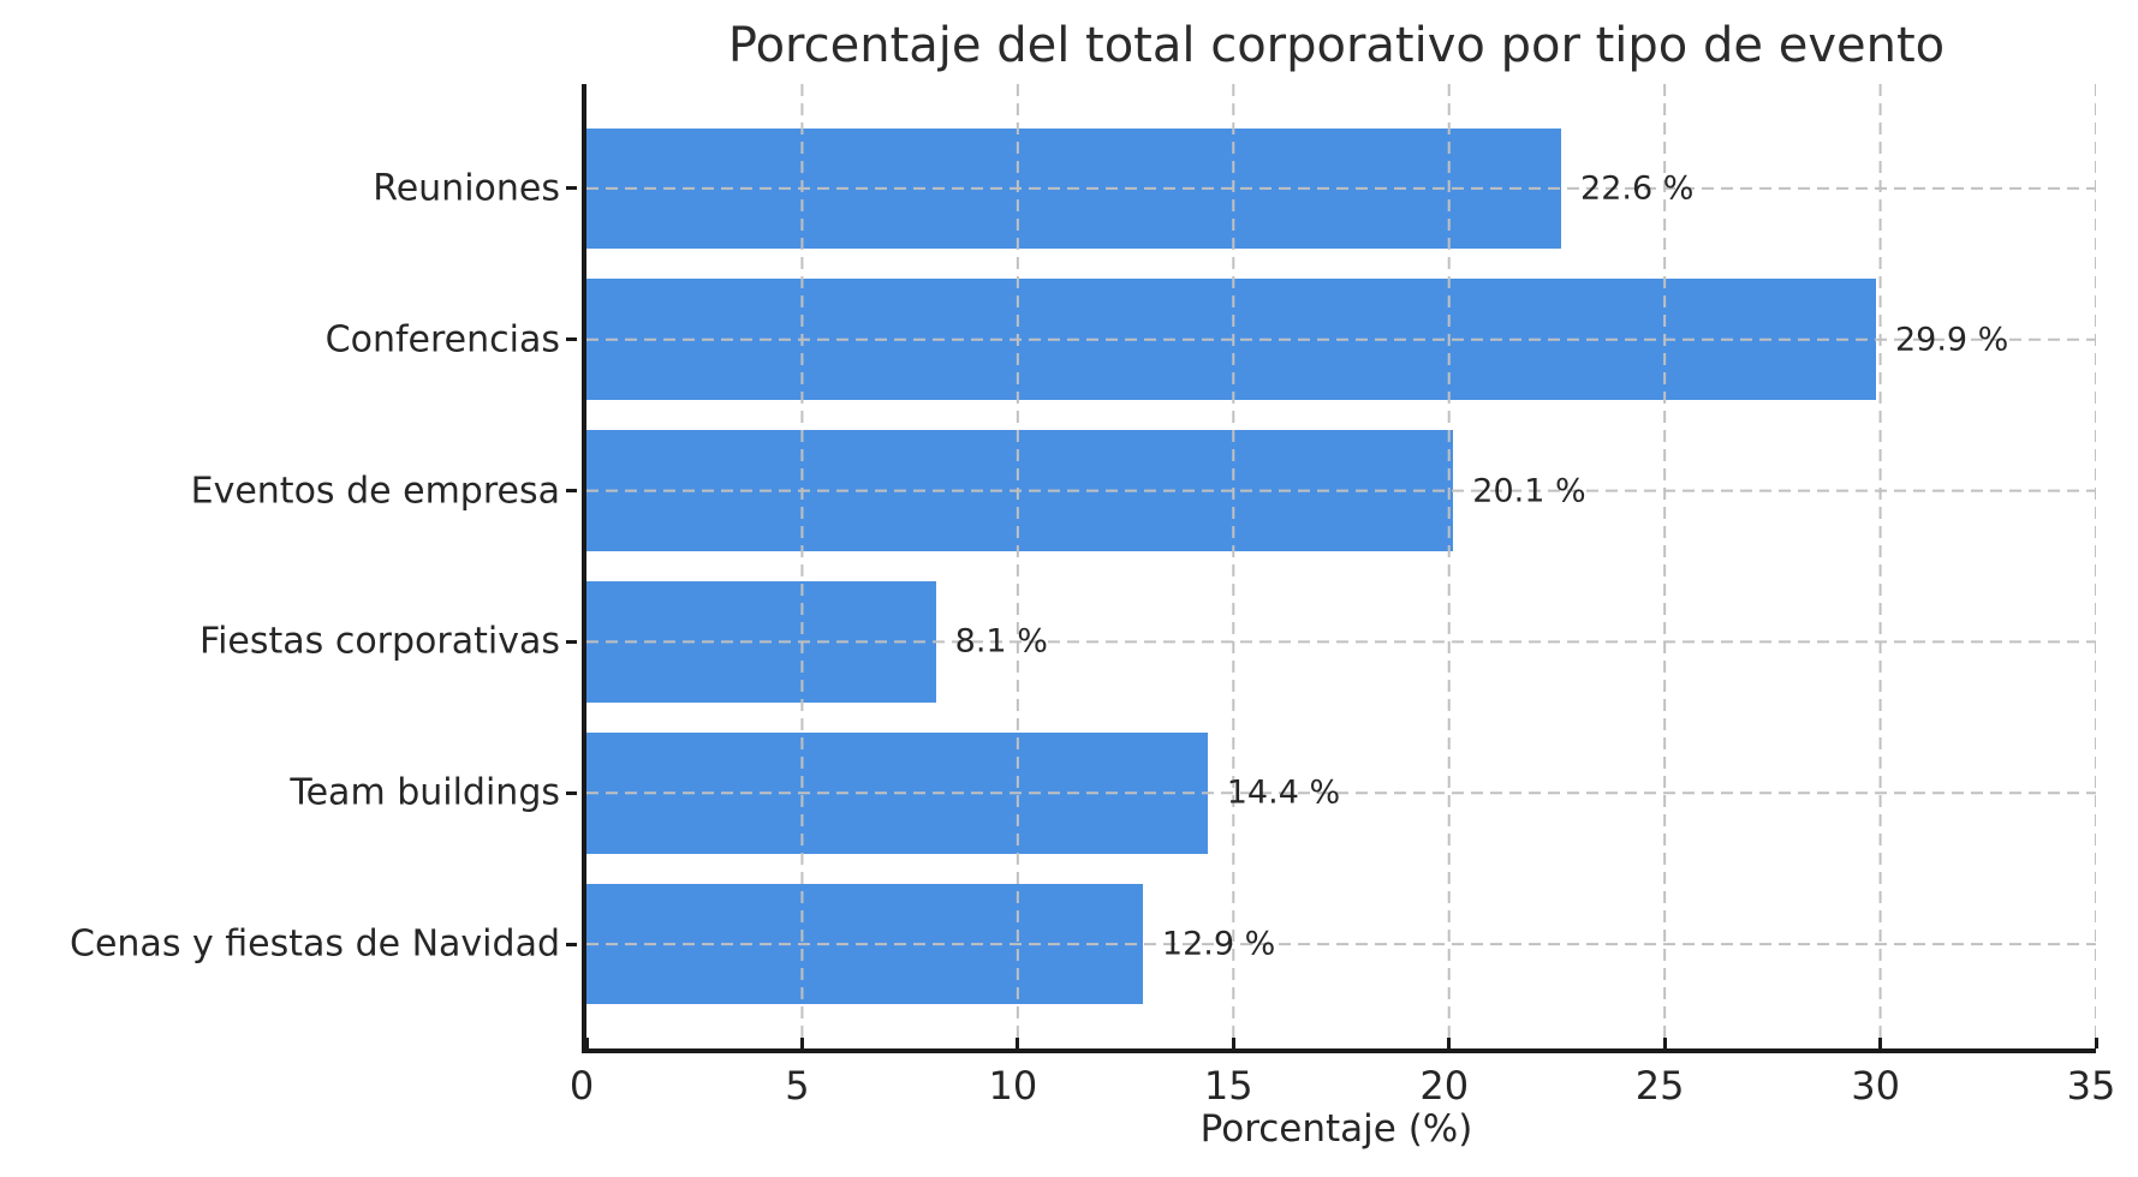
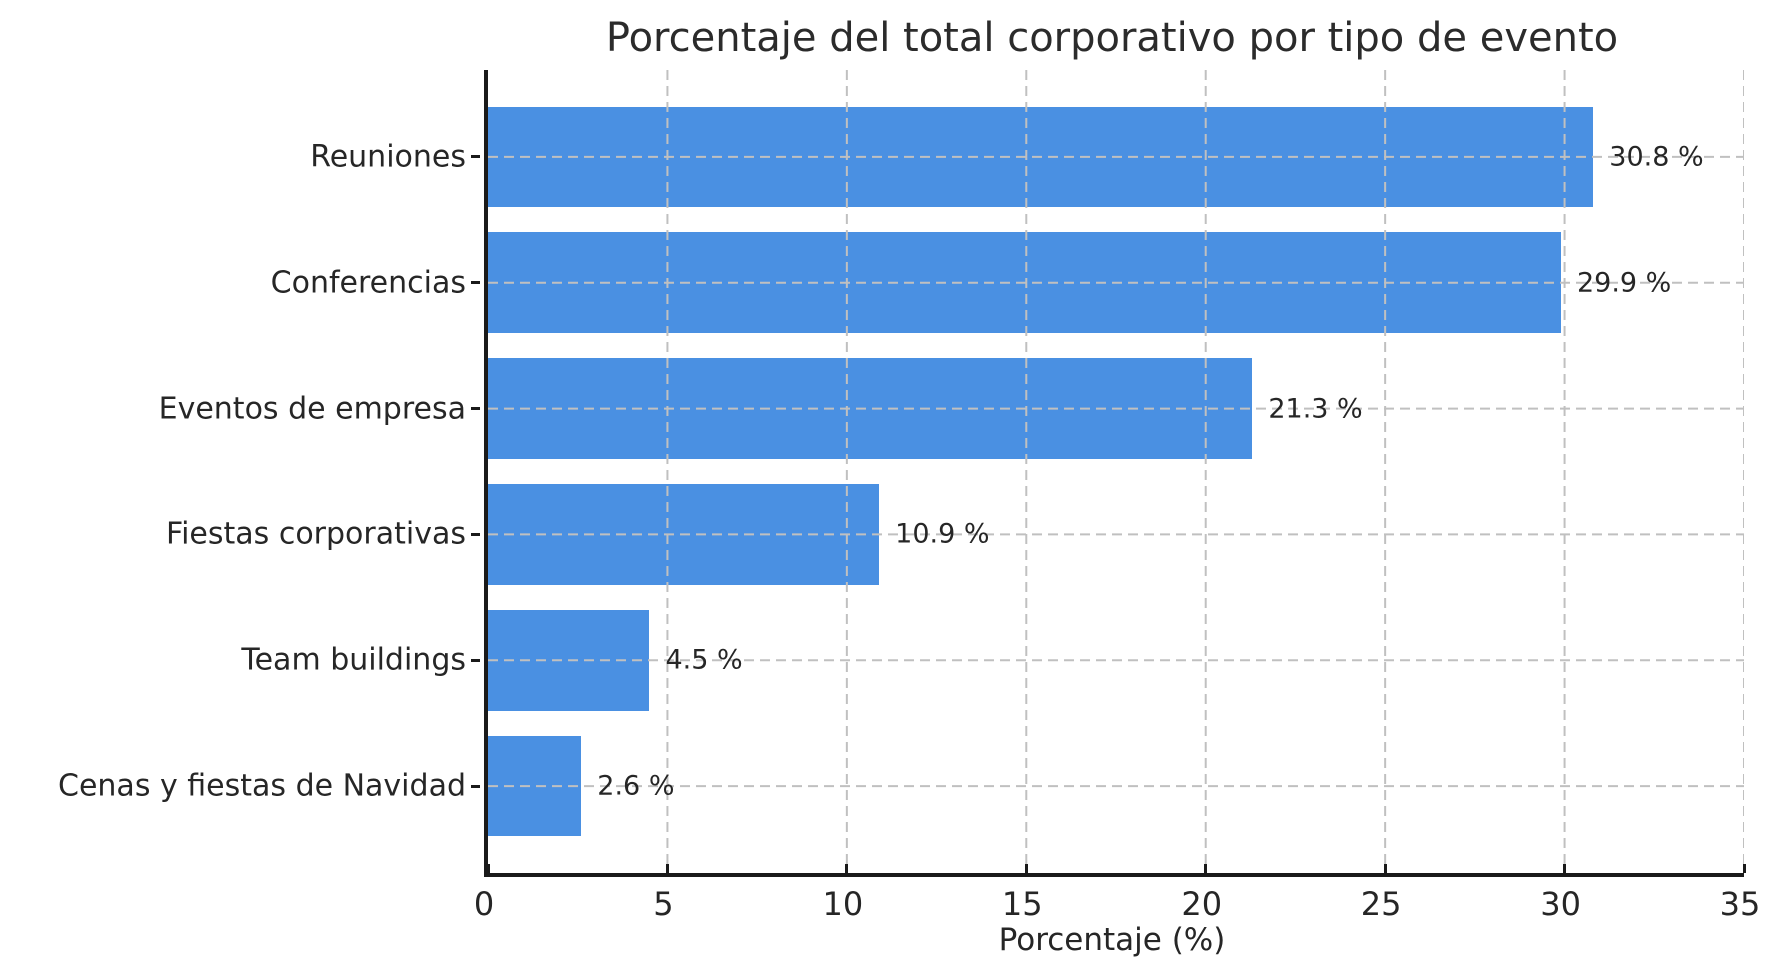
Reuniones: 22.6 -> 30.8
Eventos de empresa: 20.1 -> 21.3
Fiestas corporativas: 8.1 -> 10.9
Team buildings: 14.4 -> 4.5
Cenas y fiestas de Navidad: 12.9 -> 2.6
